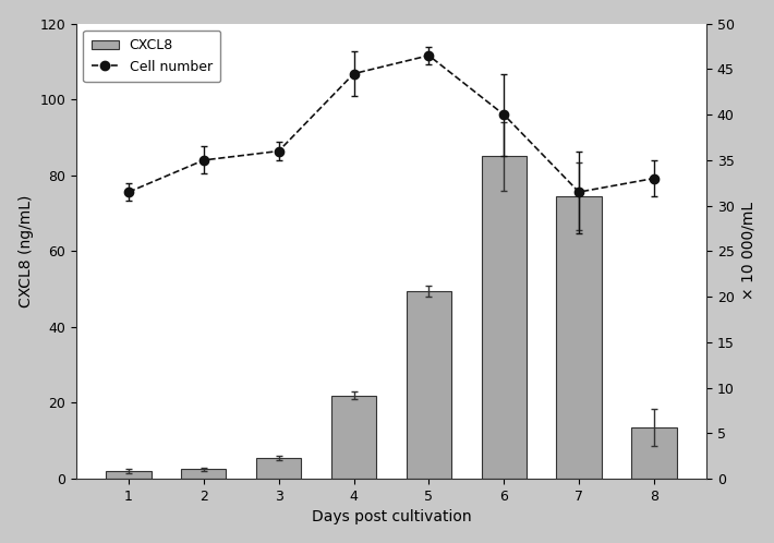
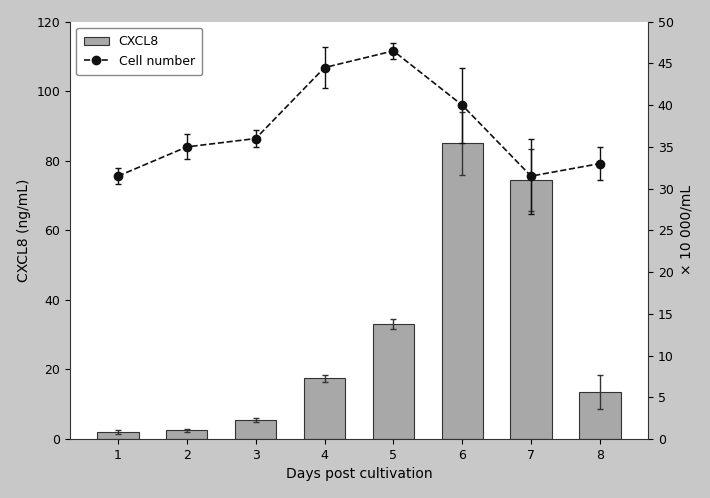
CXCL8/4: 22.0 -> 17.5
CXCL8/5: 49.5 -> 33.0
